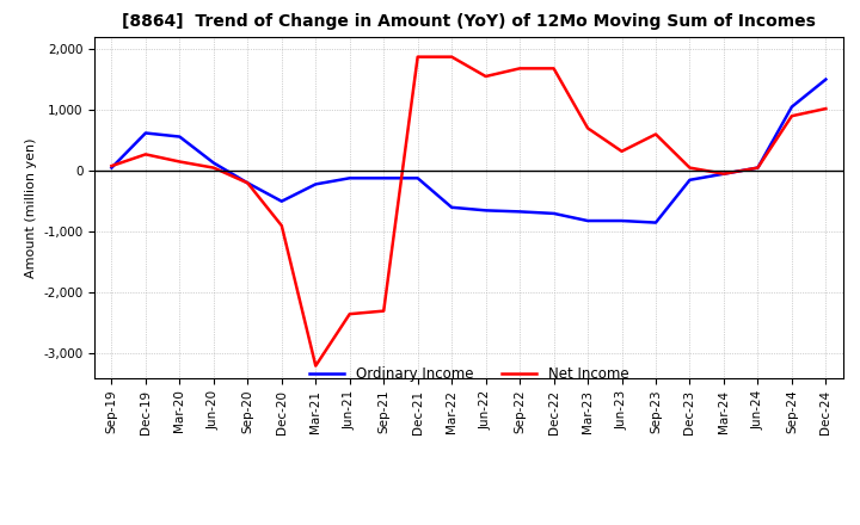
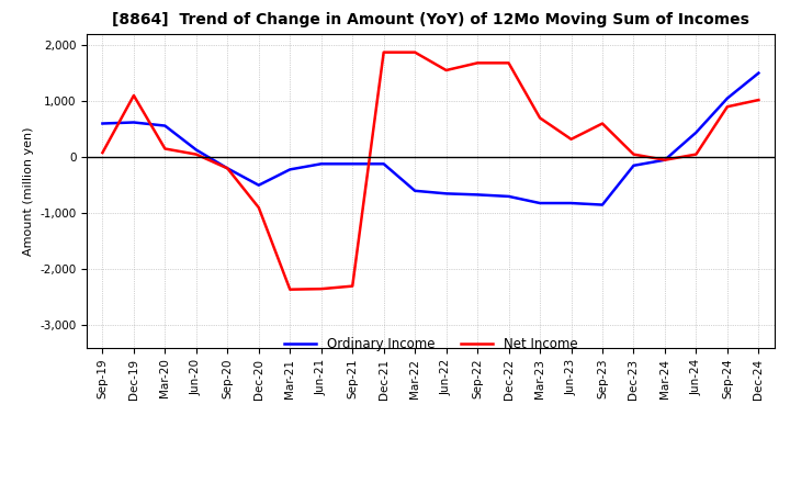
Ordinary Income/Sep-19: 50 -> 600
Net Income/Dec-19: 270 -> 1,100
Net Income/Mar-21: -3,200 -> -2,360
Ordinary Income/Jun-24: 50 -> 440
